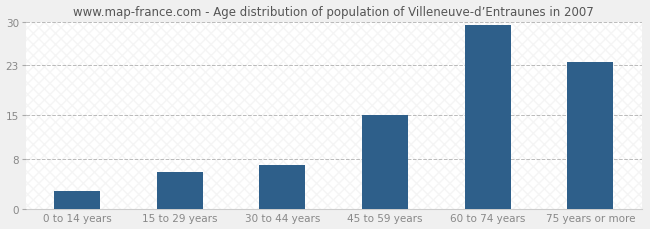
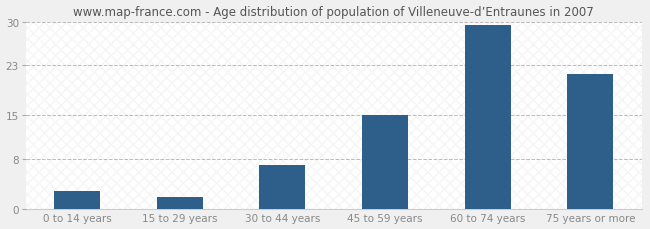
15 to 29 years: 6.0 -> 2.0
75 years or more: 23.5 -> 21.6
